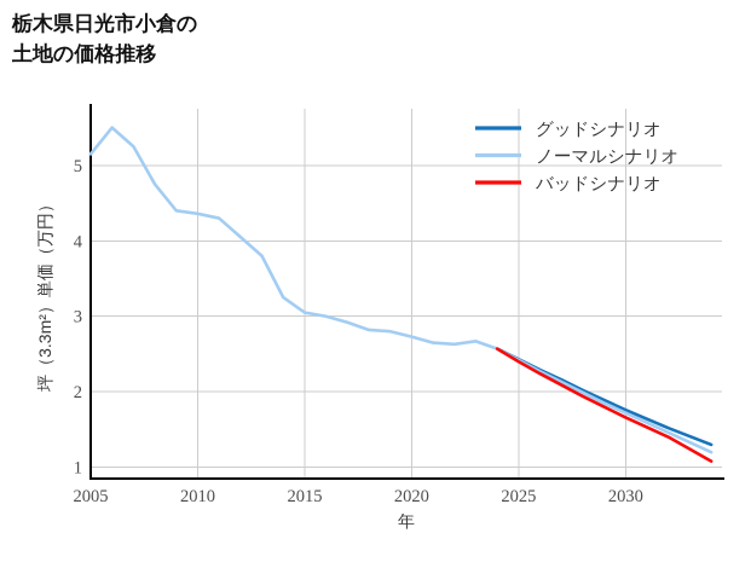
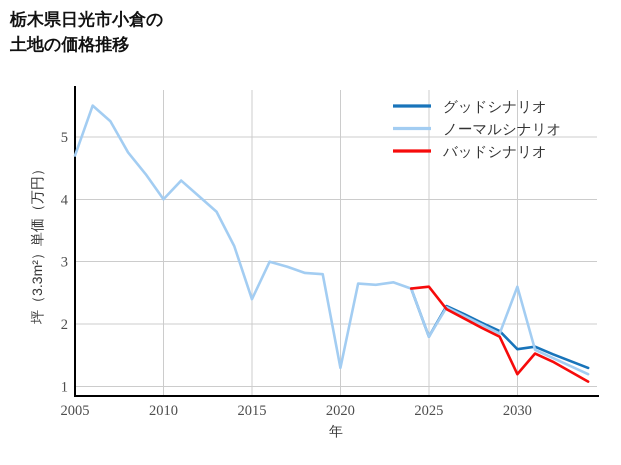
ノーマルシナリオ/2005: 5.2 -> 4.7
ノーマルシナリオ/2010: 4.4 -> 4.0
ノーマルシナリオ/2015: 3.0 -> 2.4
ノーマルシナリオ/2020: 2.7 -> 1.3
グッドシナリオ/2025: 2.4 -> 1.8
ノーマルシナリオ/2025: 2.4 -> 1.8
バッドシナリオ/2025: 2.4 -> 2.6
グッドシナリオ/2030: 1.8 -> 1.6
ノーマルシナリオ/2030: 1.7 -> 2.6
バッドシナリオ/2030: 1.7 -> 1.2
